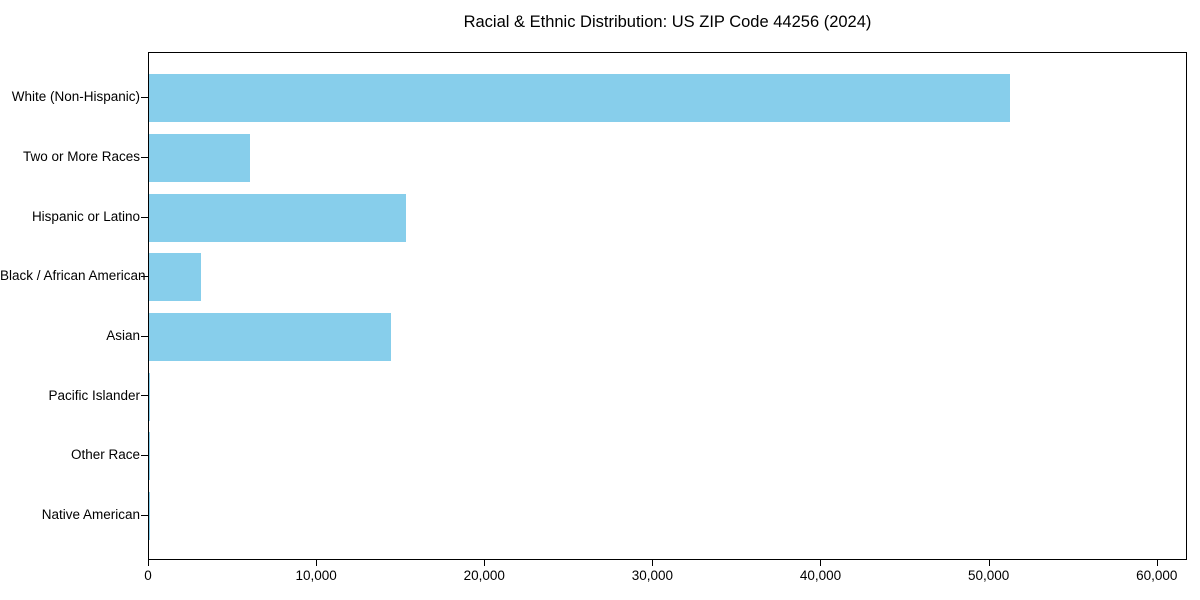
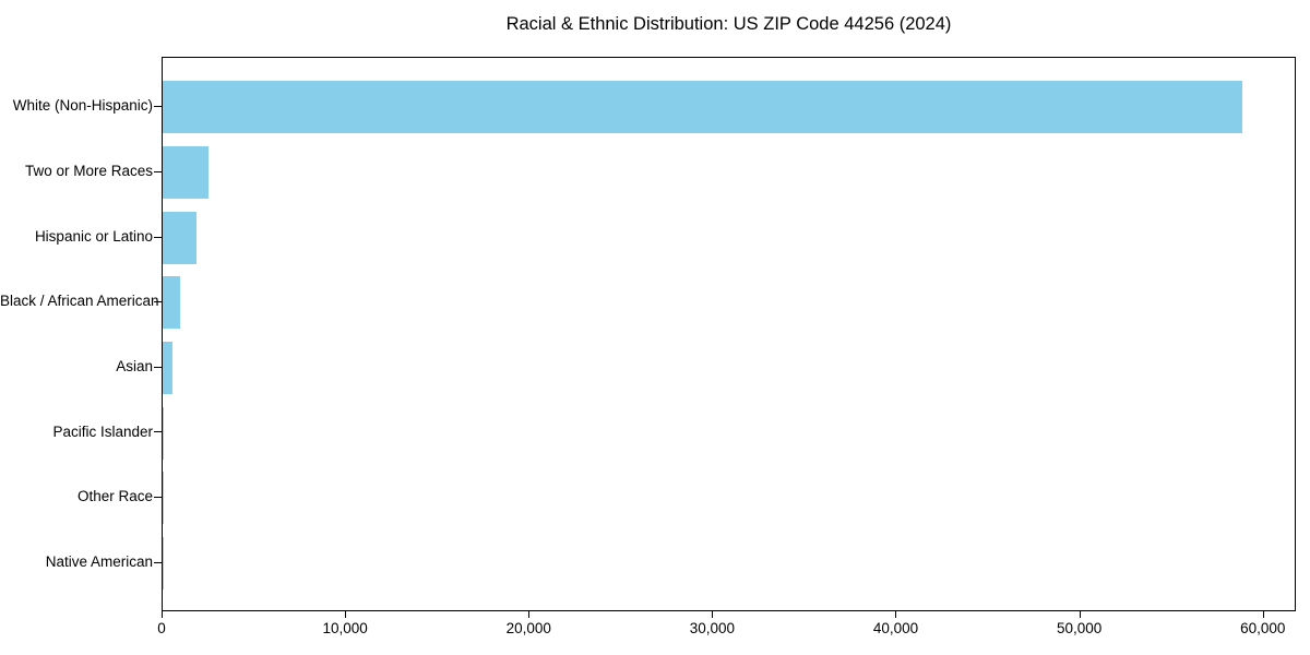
White (Non-Hispanic): 51200 -> 58800
Two or More Races: 6000 -> 2500
Hispanic or Latino: 15300 -> 1800
Black / African American: 3100 -> 1000
Asian: 14400 -> 500
